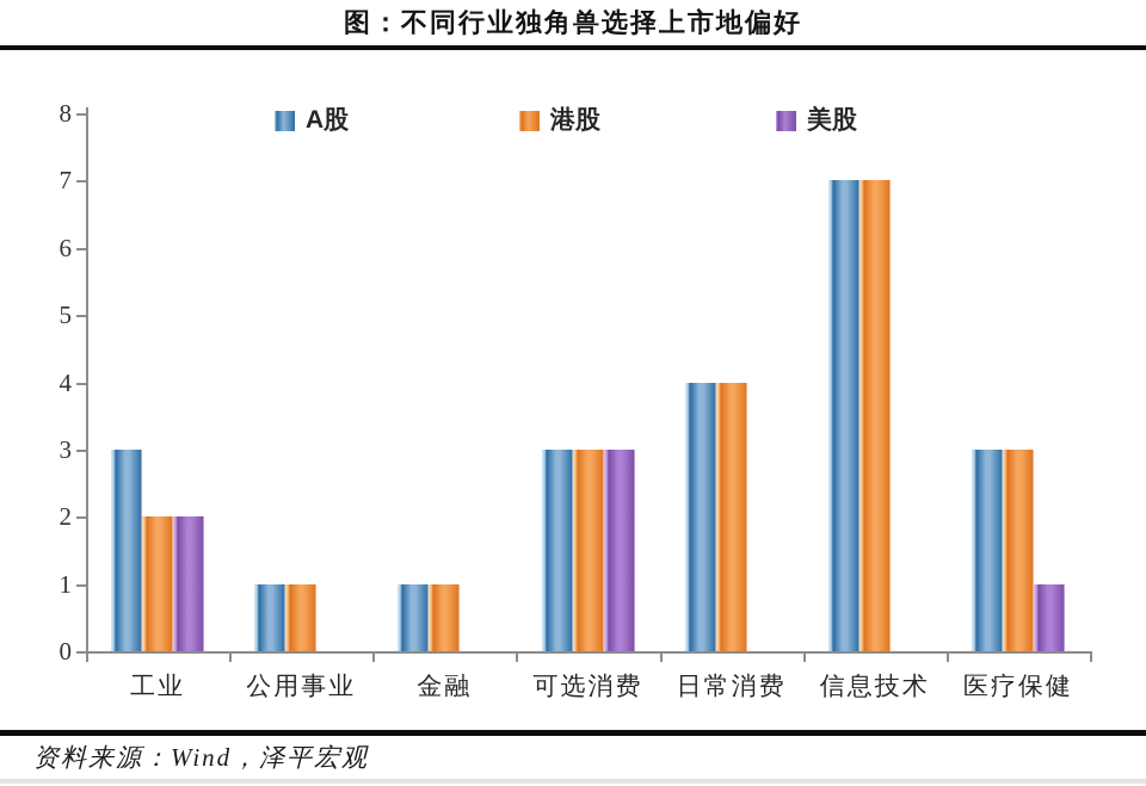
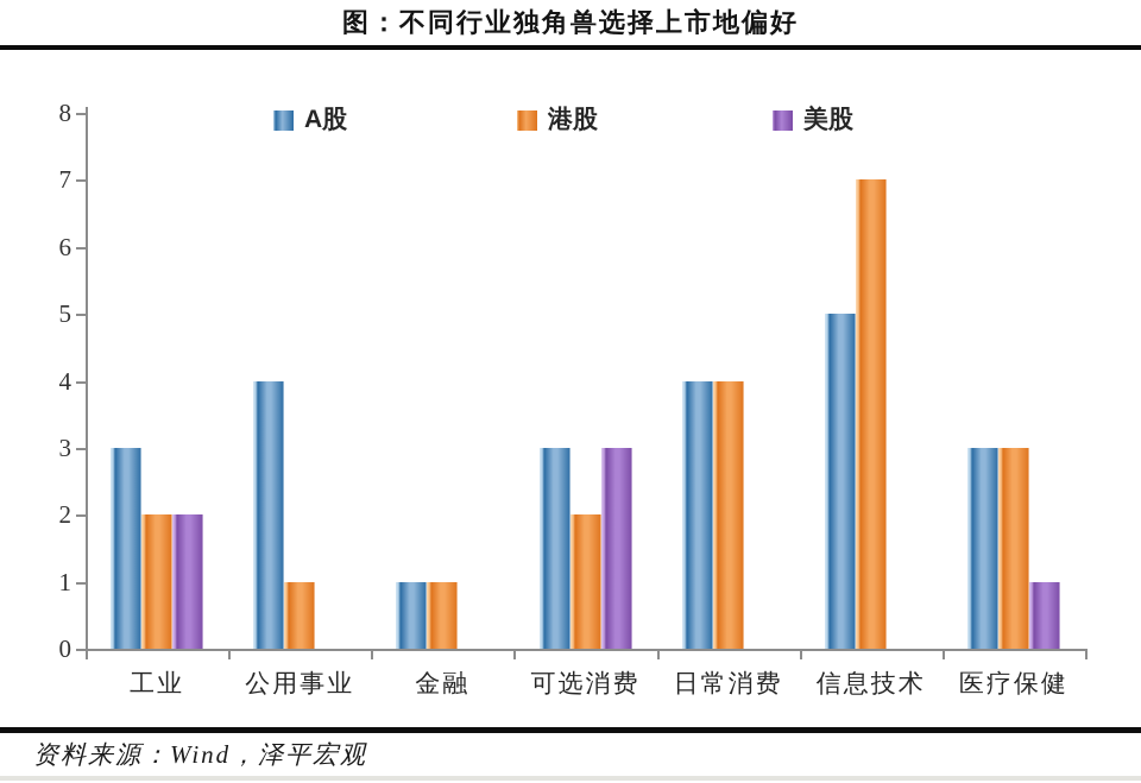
A股/公用事业: 1 -> 4
港股/可选消费: 3 -> 2
A股/信息技术: 7 -> 5
